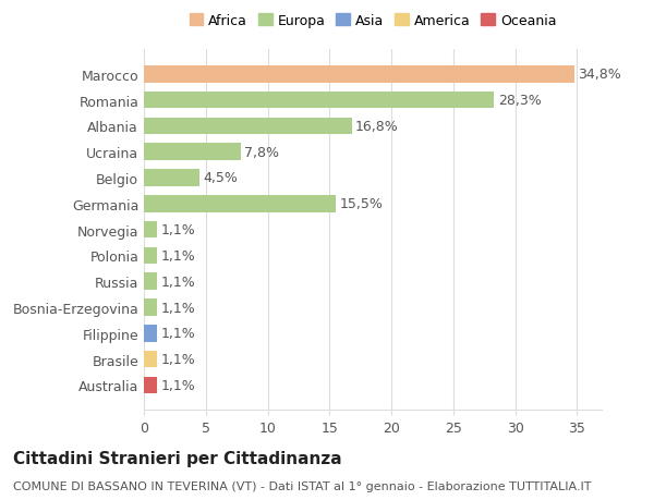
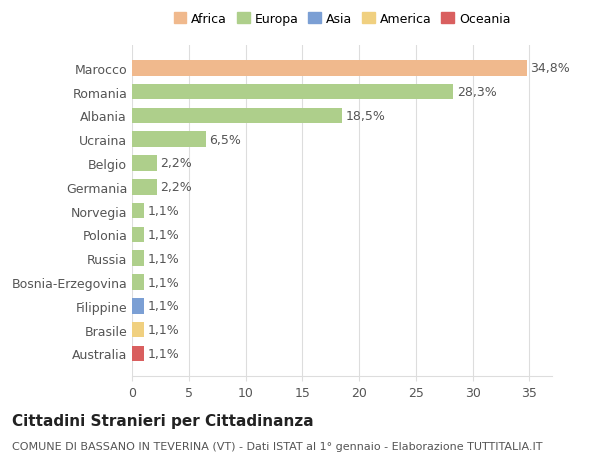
Albania: 16,8% -> 18,5%
Ucraina: 7,8% -> 6,5%
Belgio: 4,5% -> 2,2%
Germania: 15,5% -> 2,2%
